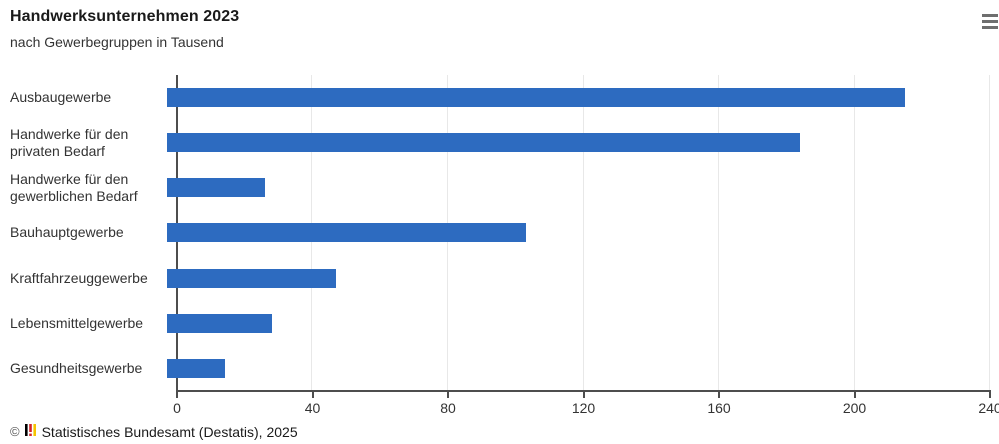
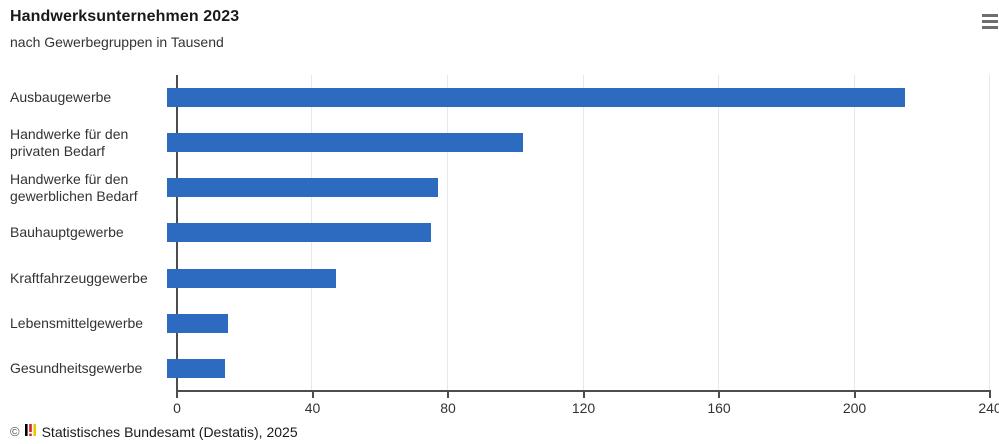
Handwerke für den privaten Bedarf: 187 -> 105
Handwerke für den gewerblichen Bedarf: 29 -> 80
Bauhauptgewerbe: 106 -> 78
Lebensmittelgewerbe: 31 -> 18
